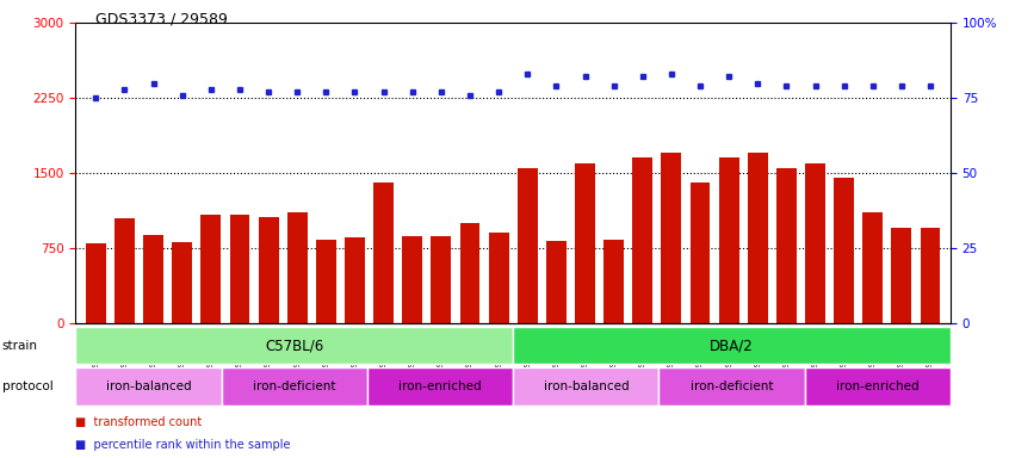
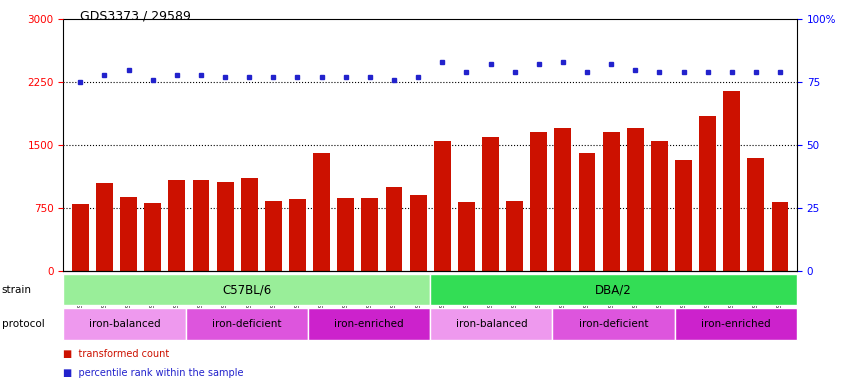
GSM262841: 1600 -> 1320
GSM262842: 1450 -> 1840
GSM262843: 1100 -> 2140
GSM262844: 950 -> 1340
GSM262845: 950 -> 820
